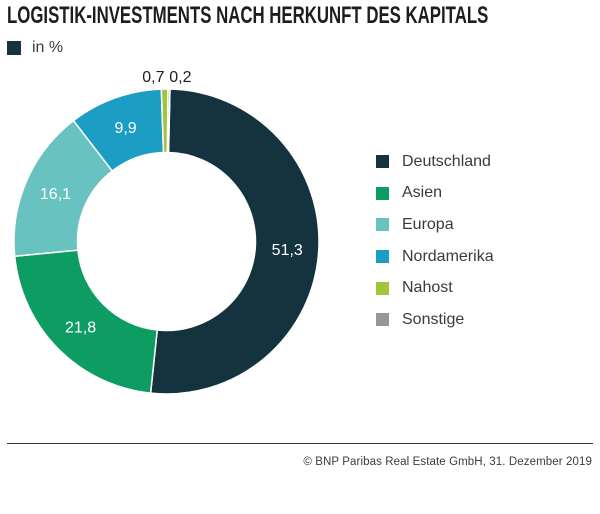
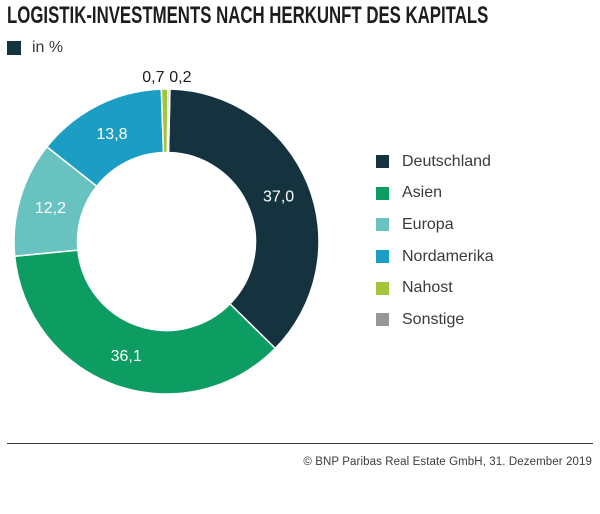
Deutschland: 51,3 -> 37,0
Asien: 21,8 -> 36,1
Europa: 16,1 -> 12,2
Nordamerika: 9,9 -> 13,8
